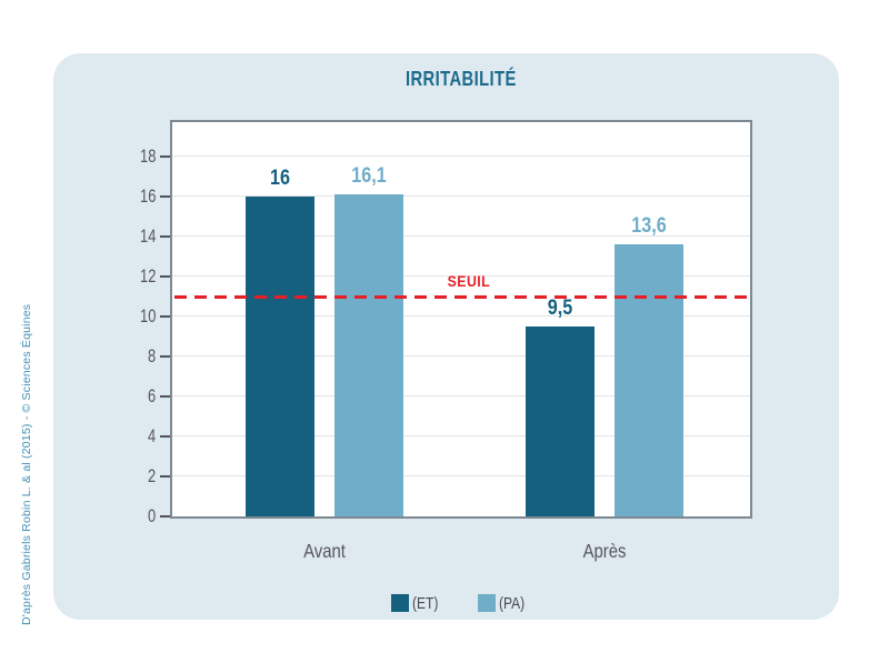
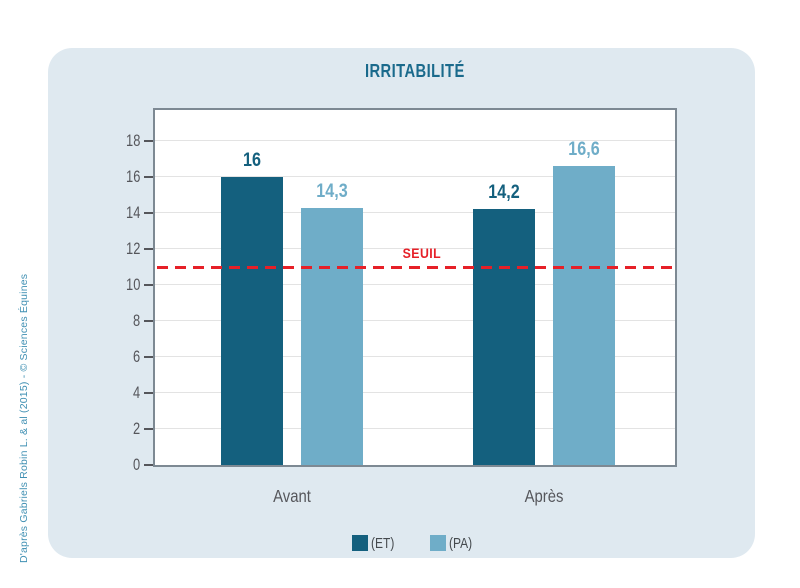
(PA)/Avant: 16,1 -> 14,3
(ET)/Après: 9,5 -> 14,2
(PA)/Après: 13,6 -> 16,6
